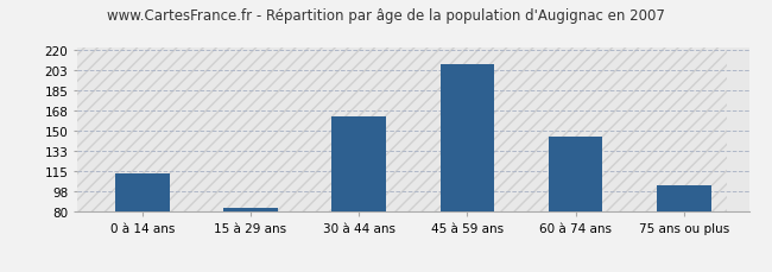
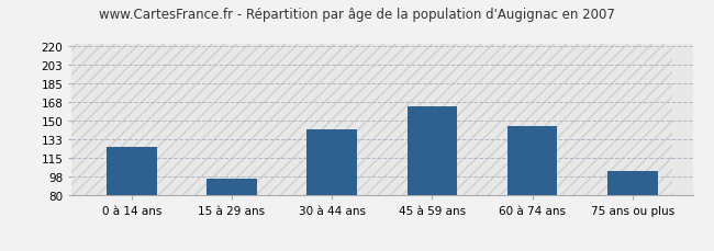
0 à 14 ans: 113 -> 126
15 à 29 ans: 84 -> 96
30 à 44 ans: 163 -> 142
45 à 59 ans: 208 -> 164
